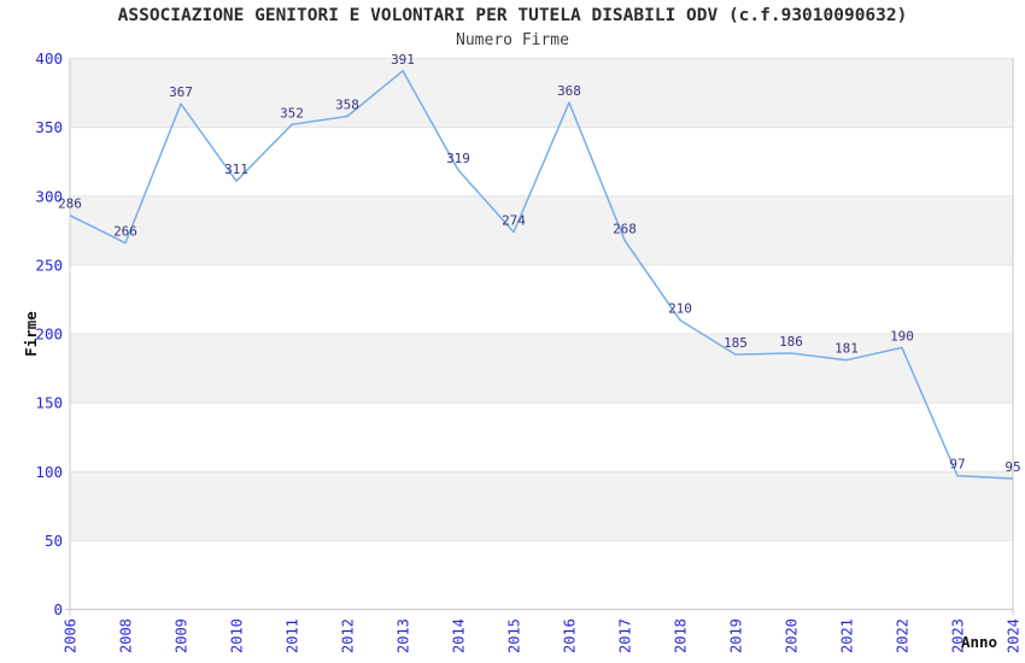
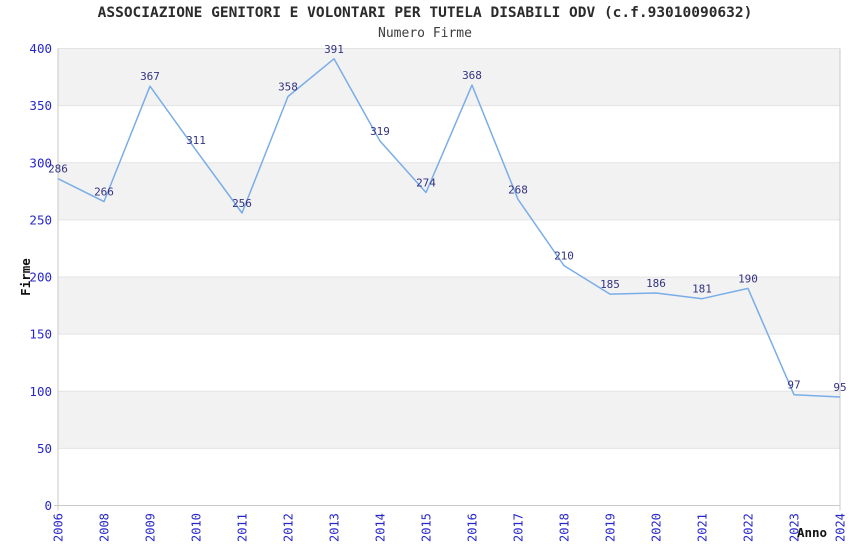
2011: 352 -> 256
